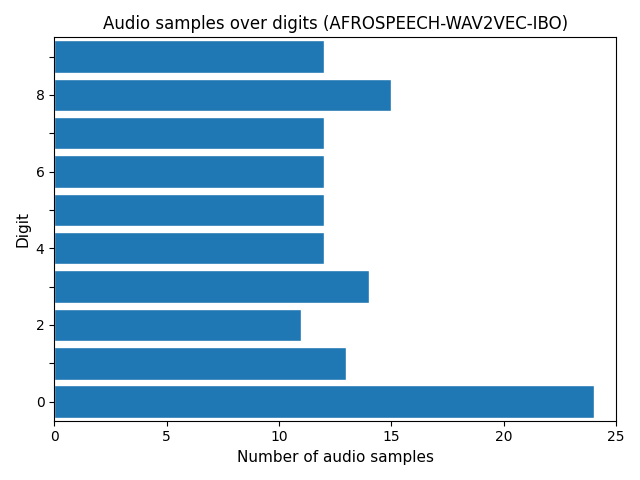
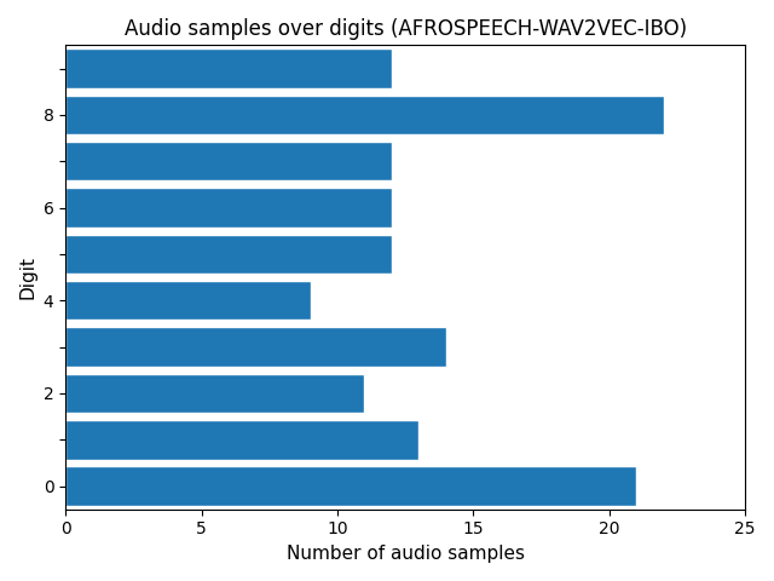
8: 15 -> 22
4: 12 -> 9
0: 24 -> 21
